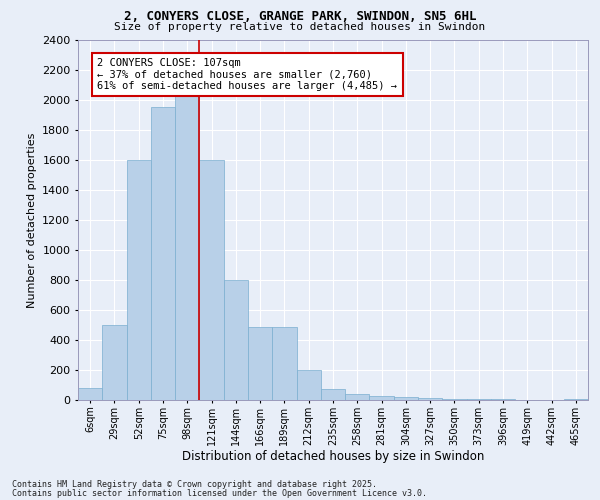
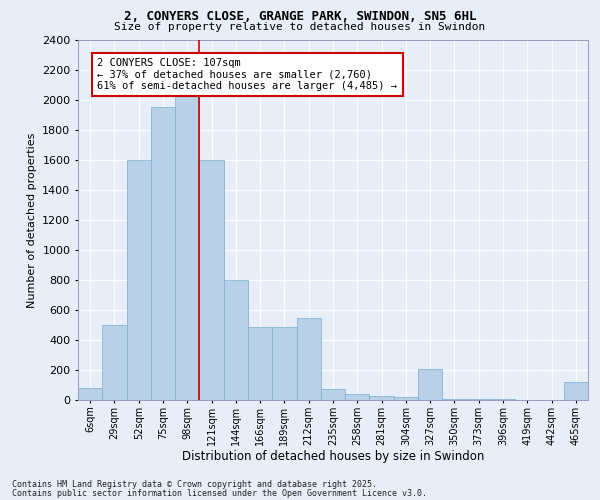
212sqm: 200 -> 550
327sqm: 20 -> 210
465sqm: 0 -> 120
